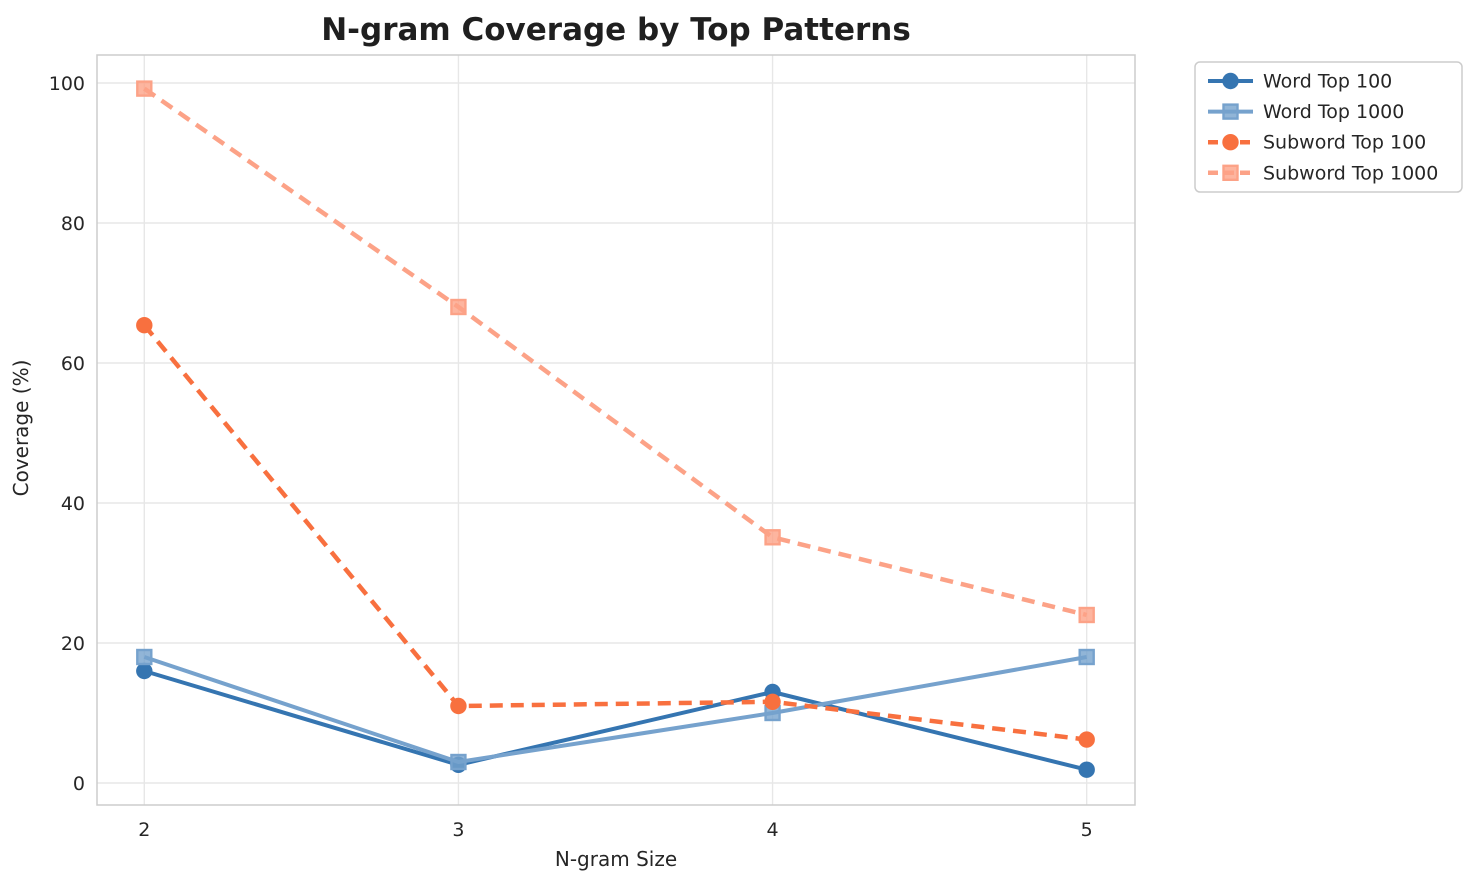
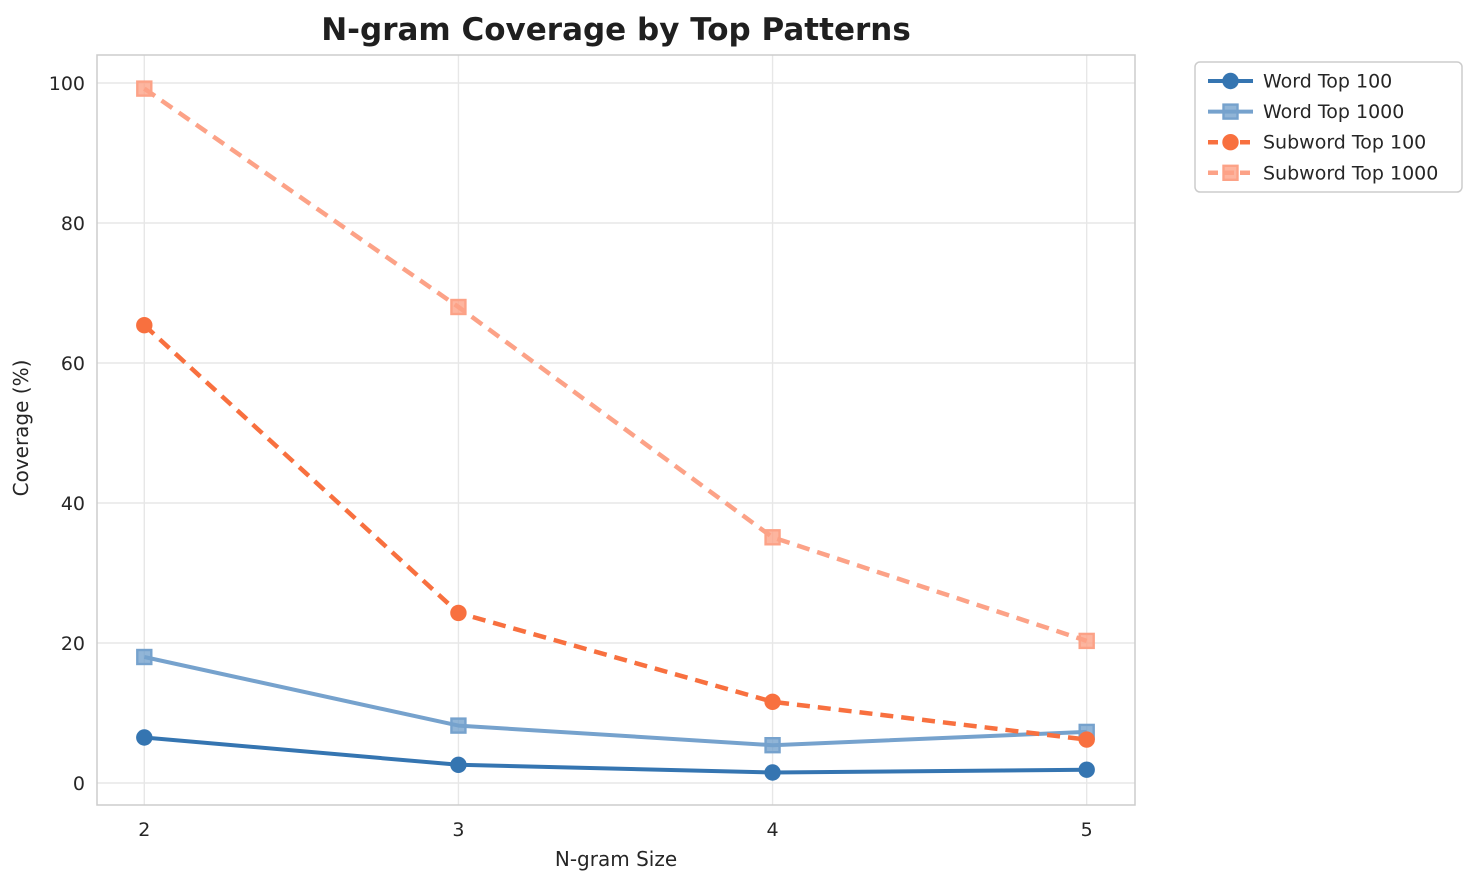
Word Top 100/2: 16 -> 6
Word Top 1000/3: 3 -> 8
Subword Top 100/3: 11 -> 24
Word Top 100/4: 13 -> 2
Word Top 1000/4: 10 -> 5
Word Top 1000/5: 18 -> 7
Subword Top 1000/5: 24 -> 20
